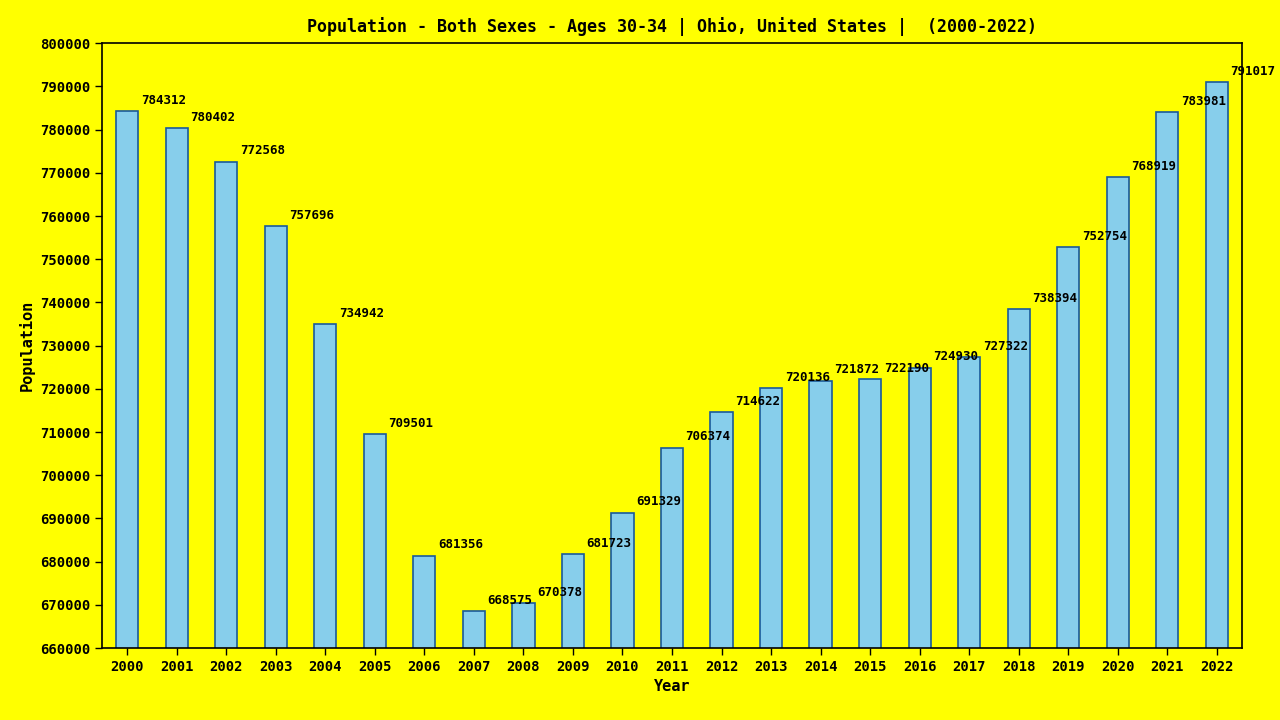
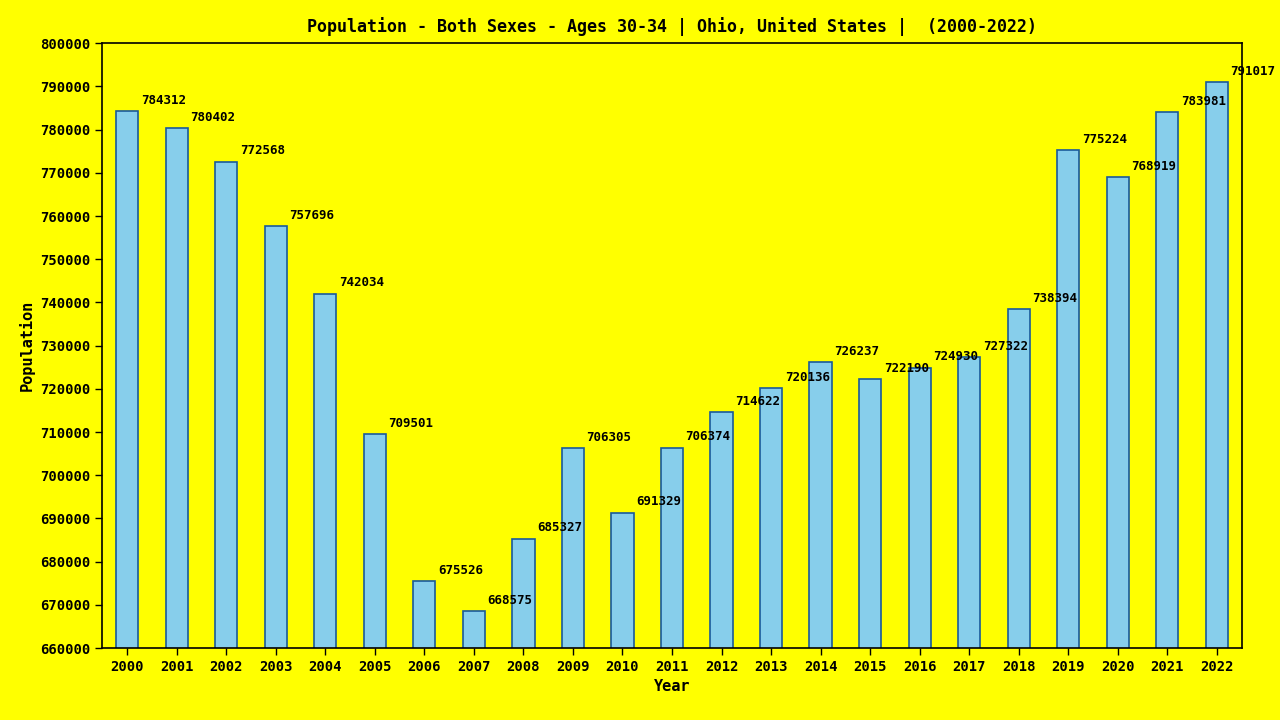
2004: 734942 -> 742034
2006: 681356 -> 675526
2008: 670378 -> 685327
2009: 681723 -> 706305
2014: 721872 -> 726237
2019: 752754 -> 775224
